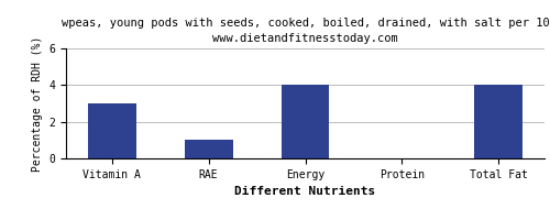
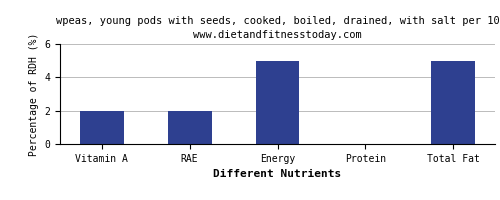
Vitamin A: 3 -> 2
RAE: 1 -> 2
Energy: 4 -> 5
Total Fat: 4 -> 5
